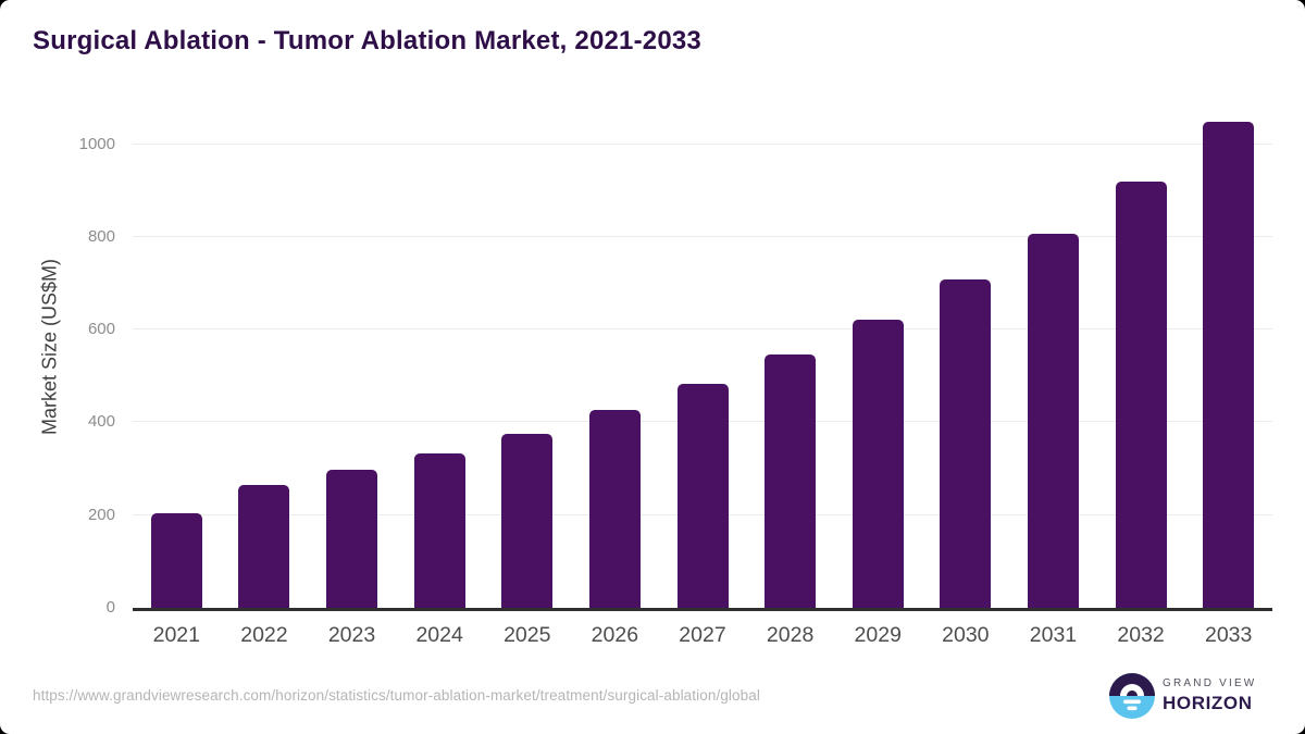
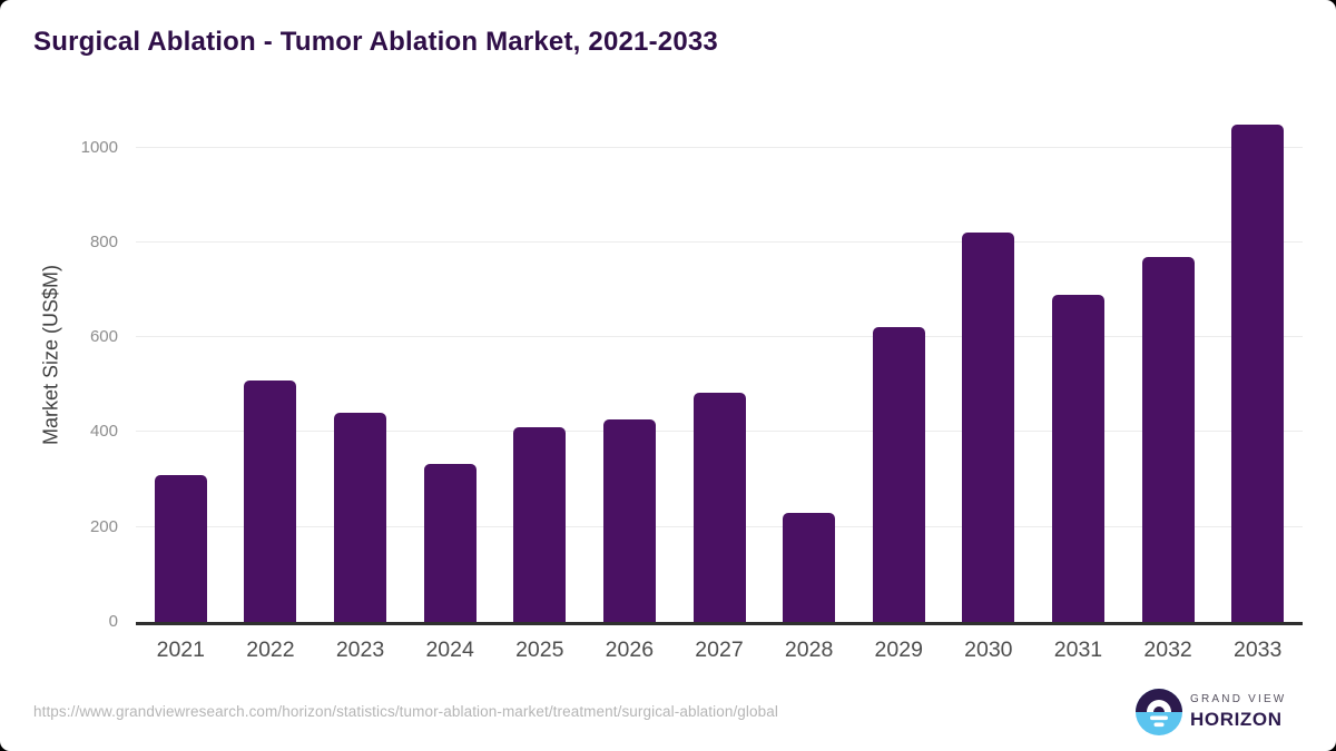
2021: 200 -> 310
2022: 260 -> 510
2023: 300 -> 440
2025: 380 -> 410
2028: 550 -> 230
2030: 710 -> 820
2031: 810 -> 690
2032: 920 -> 770
